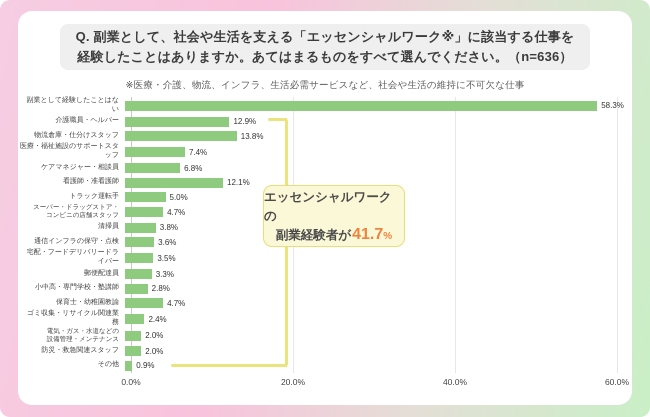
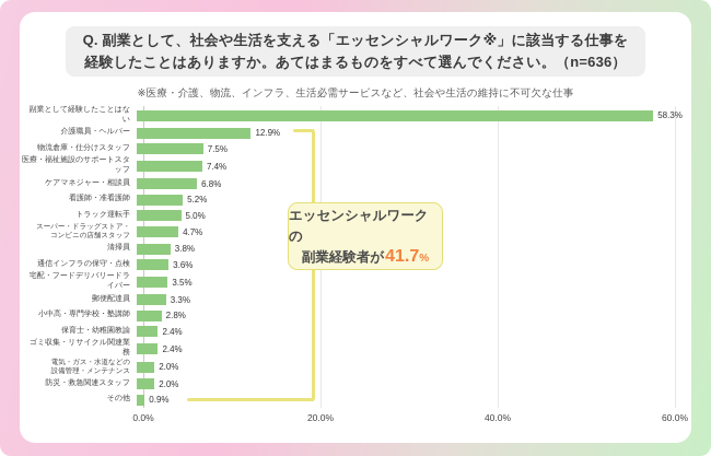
物流倉庫・仕分けスタッフ: 13.8% -> 7.5%
看護師・准看護師: 12.1% -> 5.2%
保育士・幼稚園教諭: 4.7% -> 2.4%
